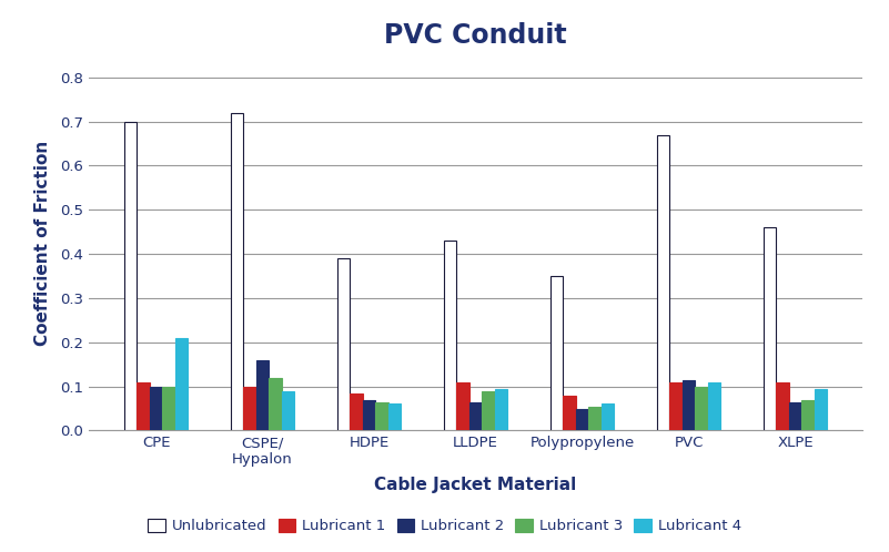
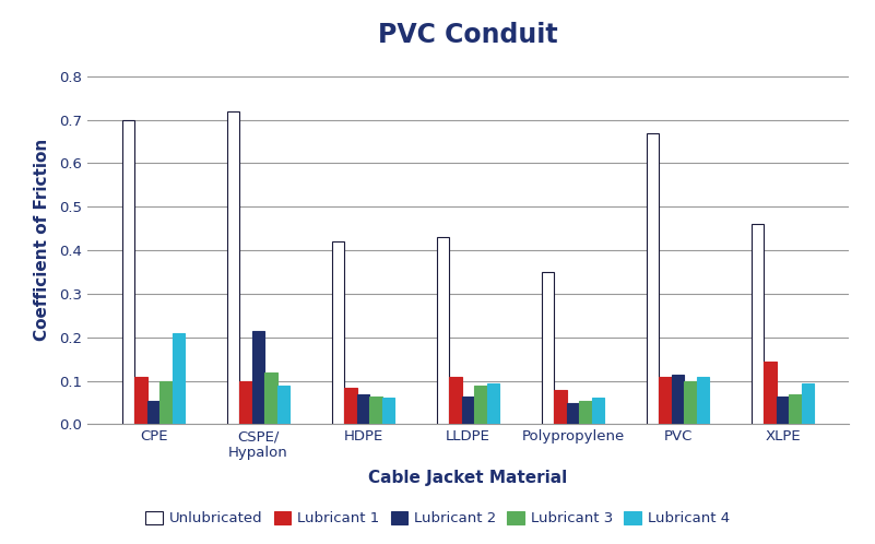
Lubricant 2/CPE: 0.100 -> 0.055
Lubricant 2/CSPE/ Hypalon: 0.160 -> 0.215
Unlubricated/HDPE: 0.39 -> 0.42
Lubricant 1/XLPE: 0.110 -> 0.145
